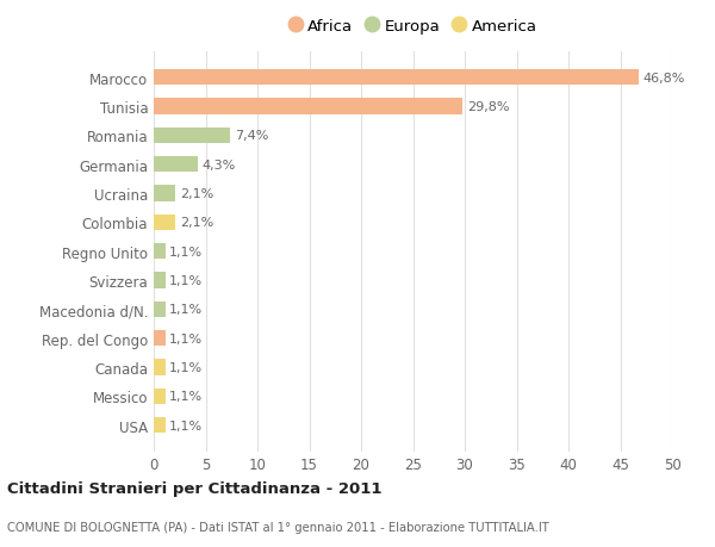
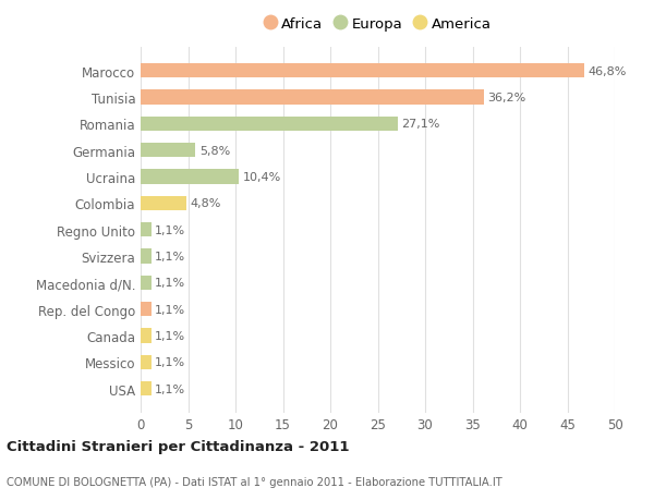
Tunisia: 29,8% -> 36,2%
Romania: 7,4% -> 27,1%
Germania: 4,3% -> 5,8%
Ucraina: 2,1% -> 10,4%
Colombia: 2,1% -> 4,8%
